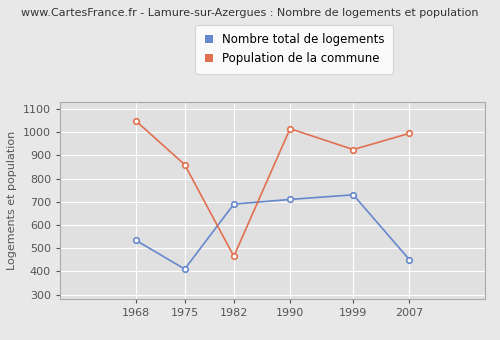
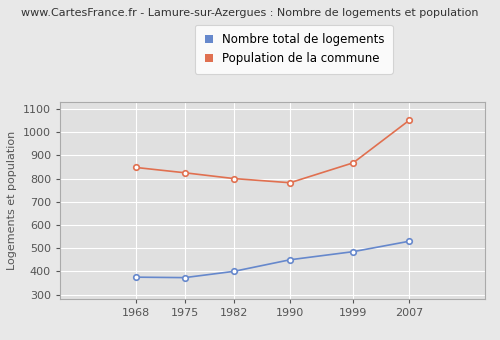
Nombre total de logements/1968: 535 -> 375
Population de la commune/1968: 1050 -> 848
Nombre total de logements/1975: 410 -> 373
Population de la commune/1975: 860 -> 825
Nombre total de logements/1982: 690 -> 400
Population de la commune/1982: 465 -> 800
Nombre total de logements/1990: 710 -> 450
Population de la commune/1990: 1015 -> 782
Nombre total de logements/1999: 730 -> 485
Population de la commune/1999: 925 -> 868
Nombre total de logements/2007: 450 -> 530
Population de la commune/2007: 995 -> 1052
